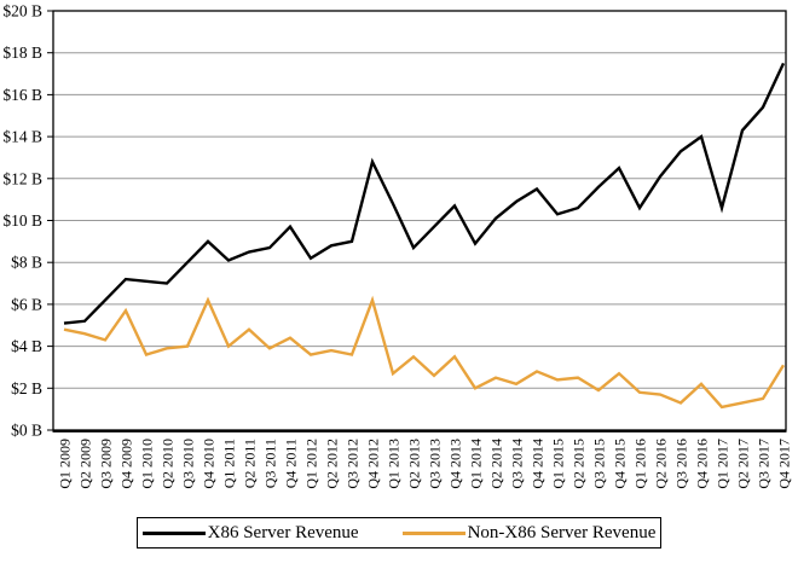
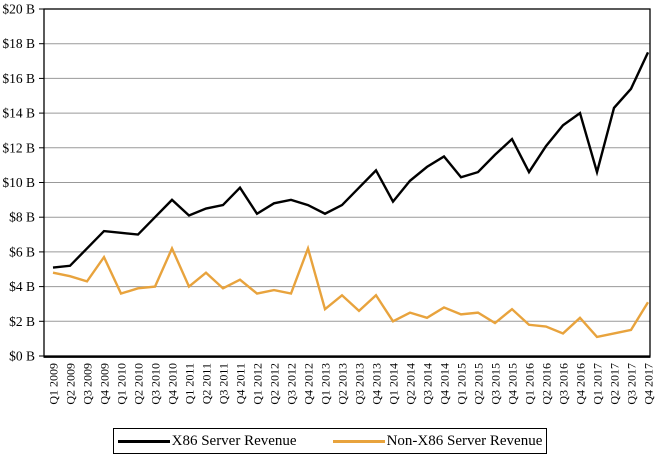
X86 Server Revenue/Q4 2012: $12.8B -> $8.7B
X86 Server Revenue/Q1 2013: $10.8B -> $8.2B
